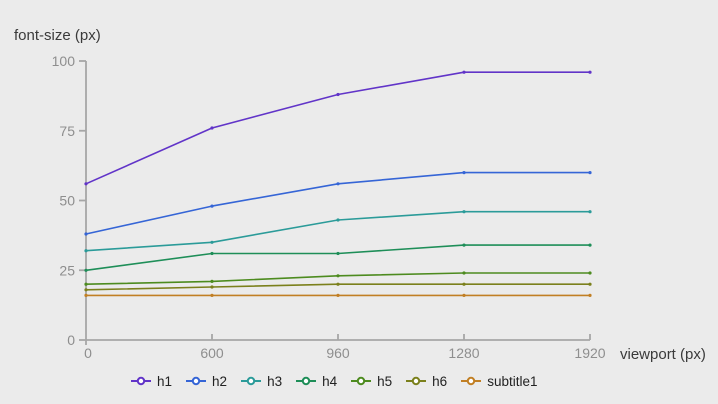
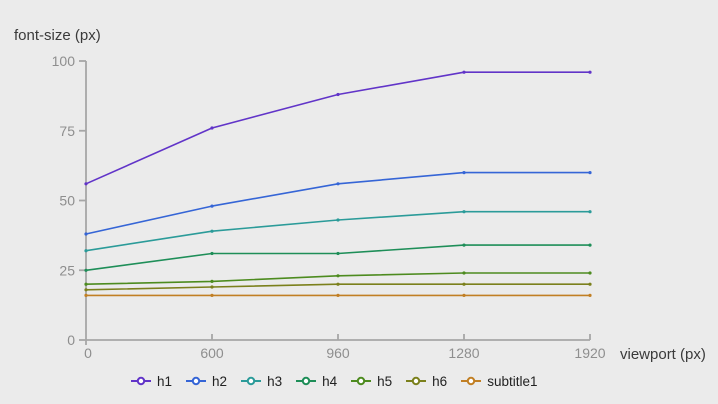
h3/600: 35 -> 39
